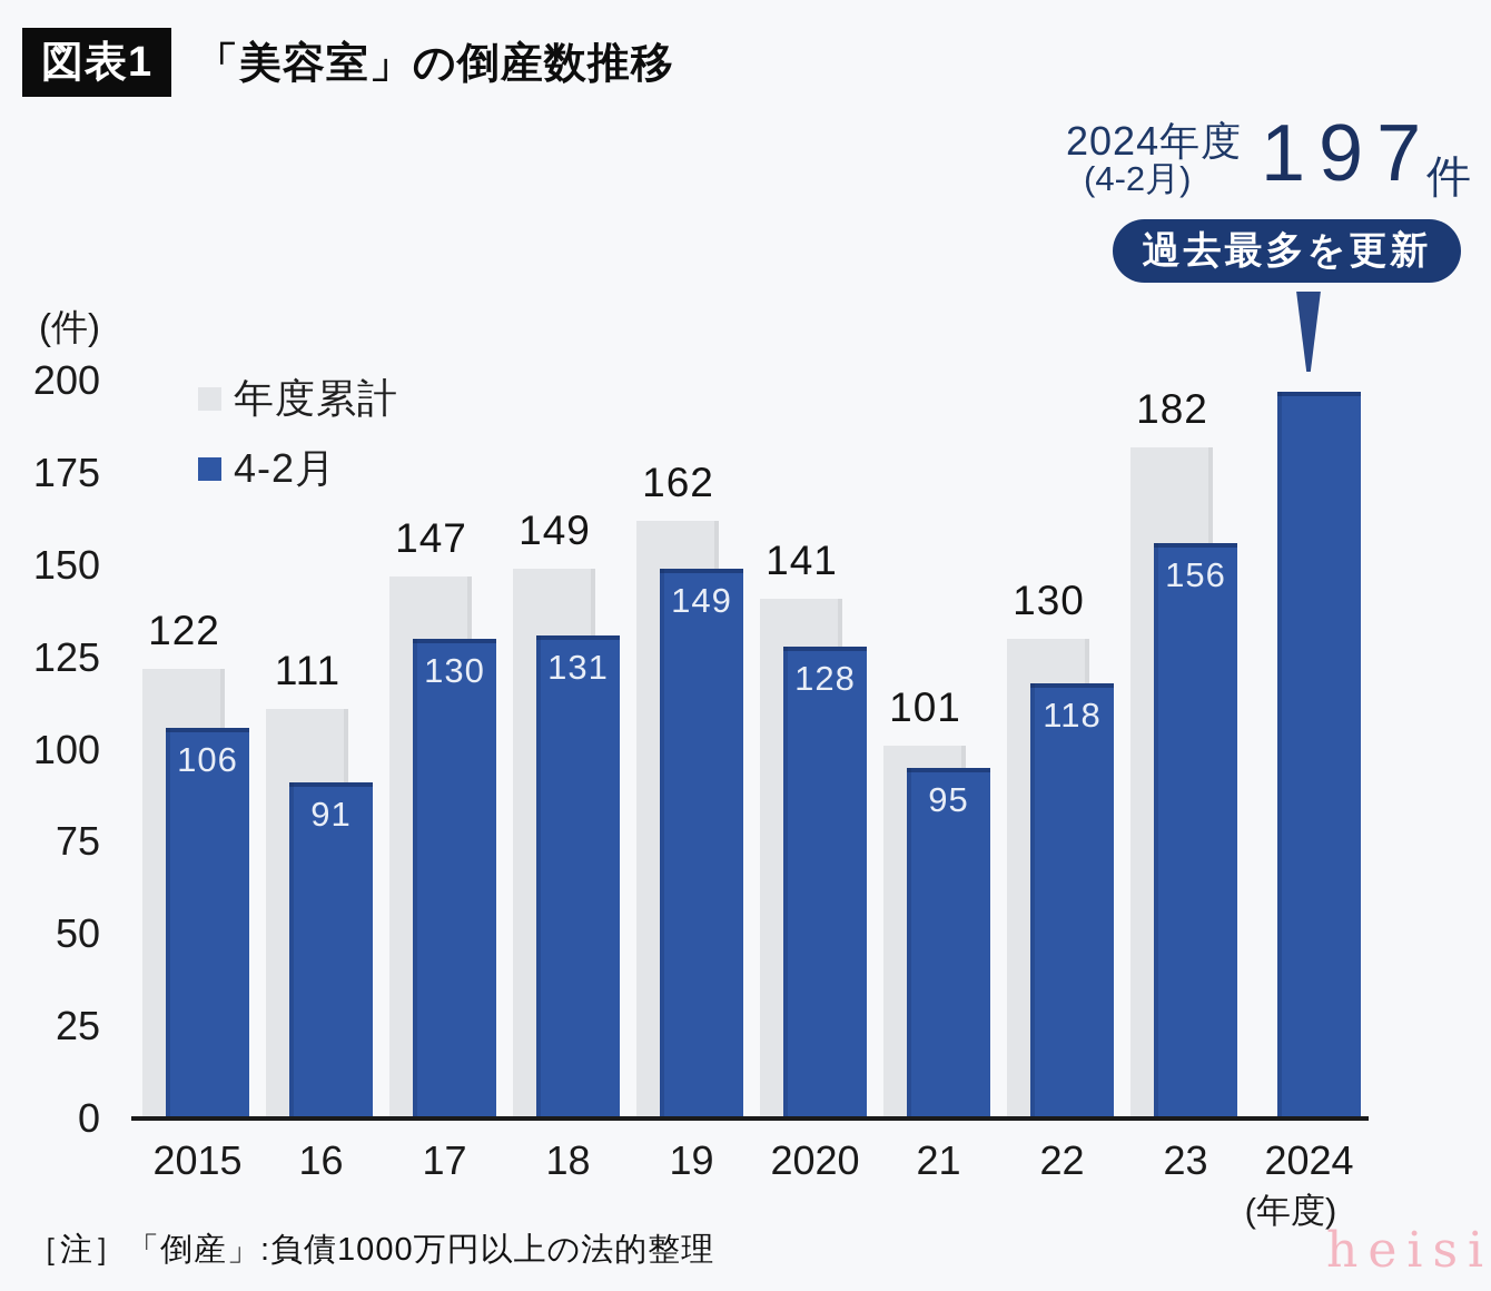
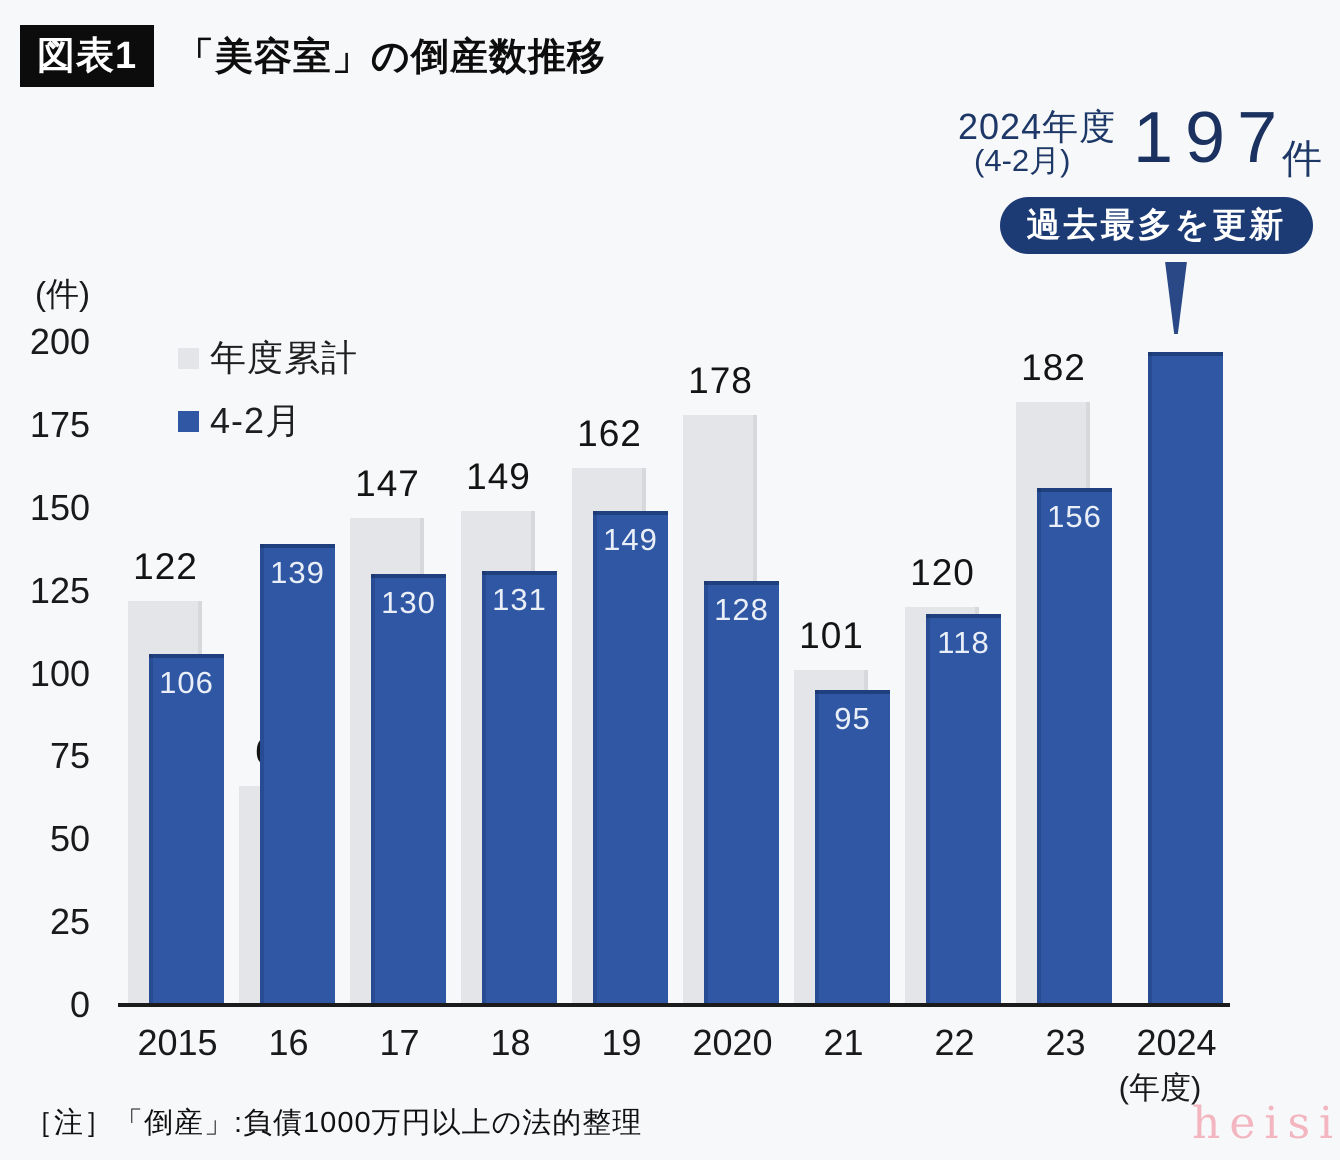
年度累計/16: 111 -> 66
4-2月/16: 91 -> 139
年度累計/2020: 141 -> 178
年度累計/22: 130 -> 120
